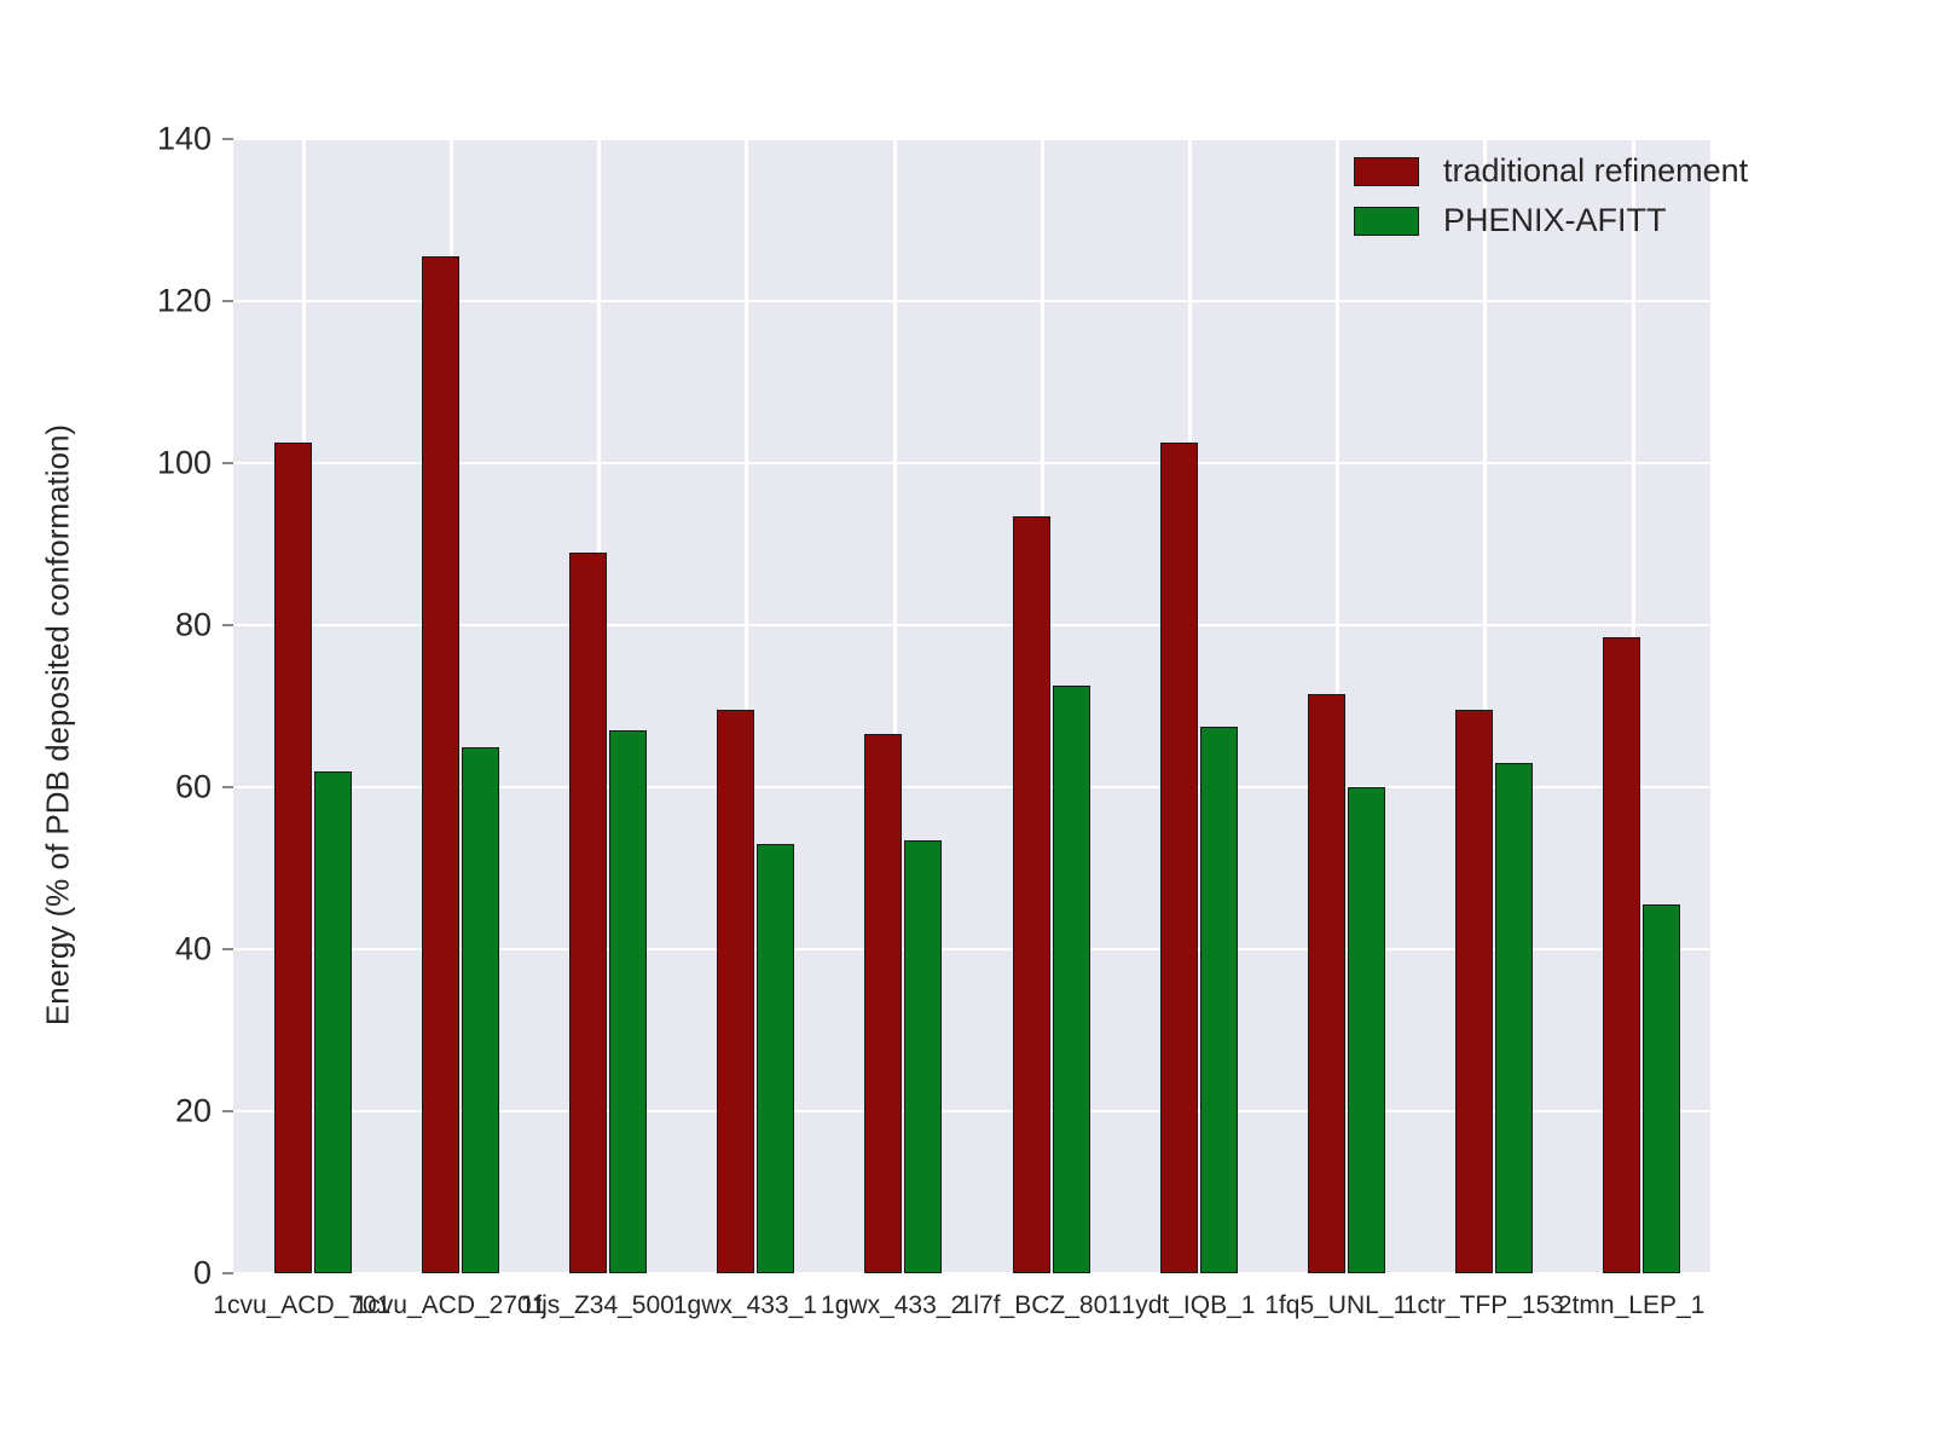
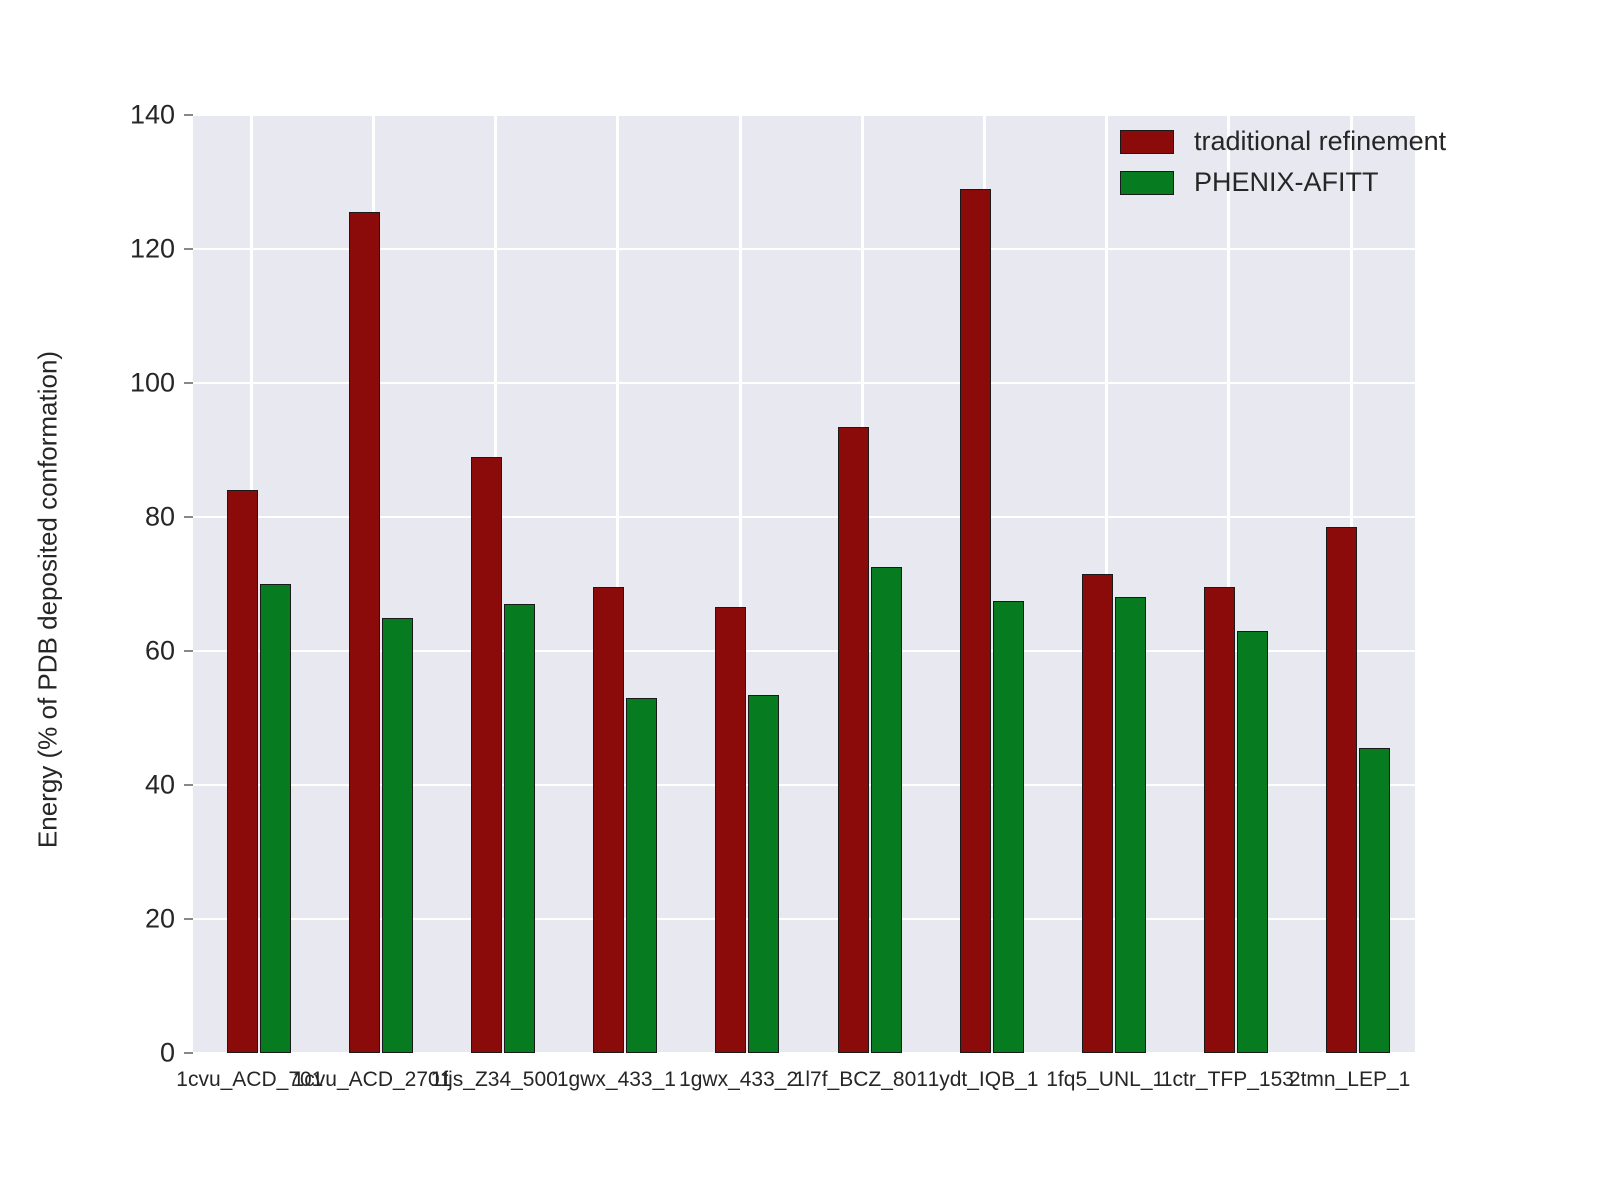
traditional refinement/1cvu_ACD_701: 102 -> 84
PHENIX-AFITT/1cvu_ACD_701: 62 -> 70
traditional refinement/1ydt_IQB_1: 102 -> 129
PHENIX-AFITT/1fq5_UNL_1: 60 -> 68
